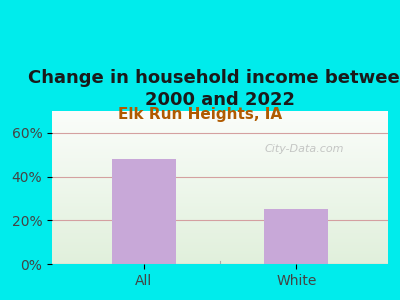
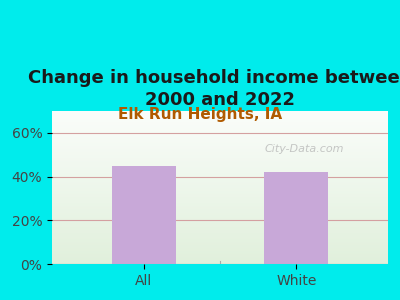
All: 48% -> 45%
White: 25% -> 42%
